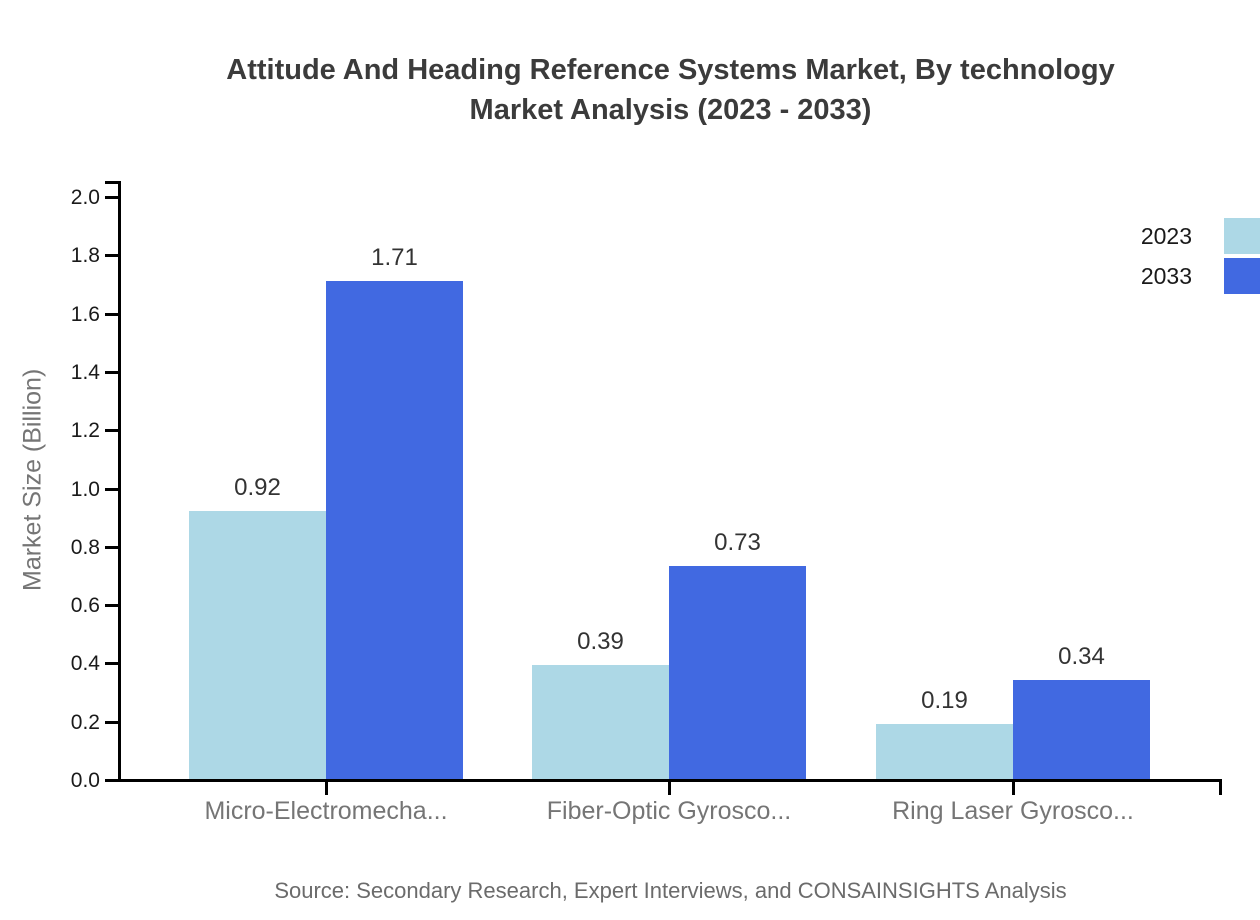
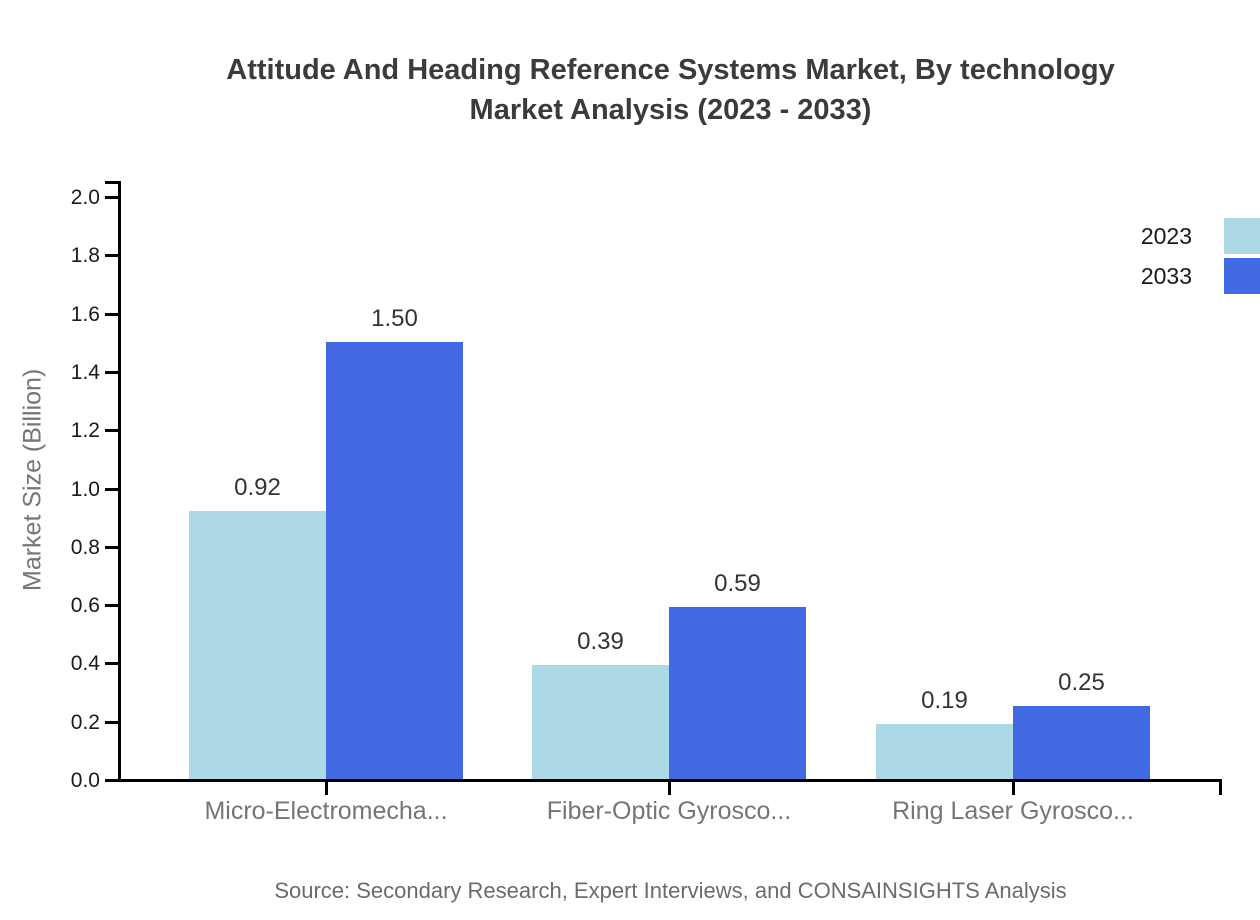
2033/Micro-Electromecha...: 1.71 -> 1.50
2033/Fiber-Optic Gyrosco...: 0.73 -> 0.59
2033/Ring Laser Gyrosco...: 0.34 -> 0.25
